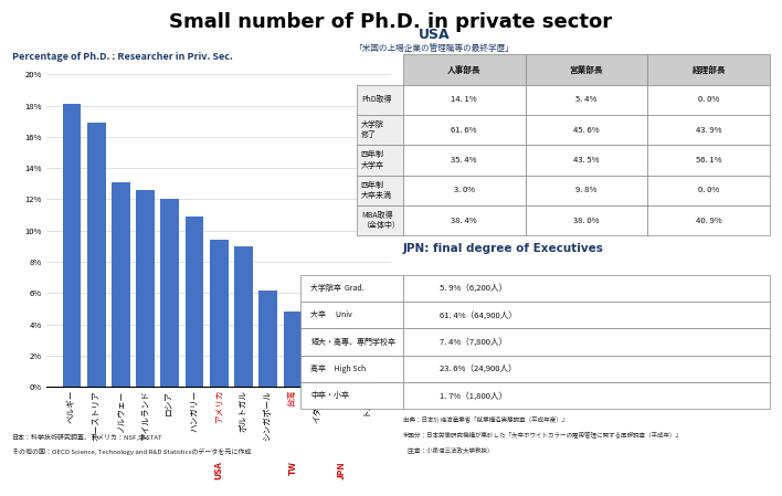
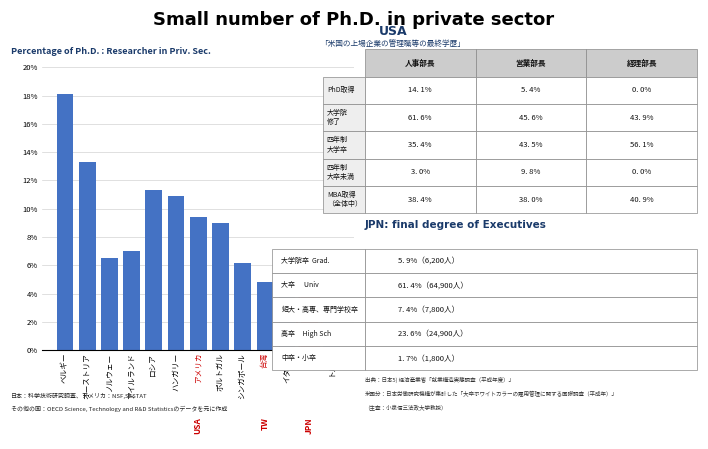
オーストリア: 16.9% -> 13.3%
ノルウェー: 13.1% -> 6.5%
アイルランド: 12.6% -> 7.0%
ロシア: 12.0% -> 11.3%
